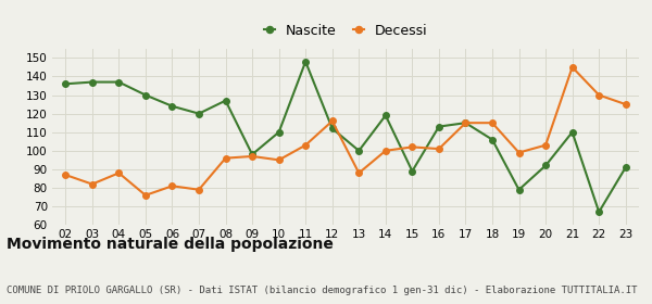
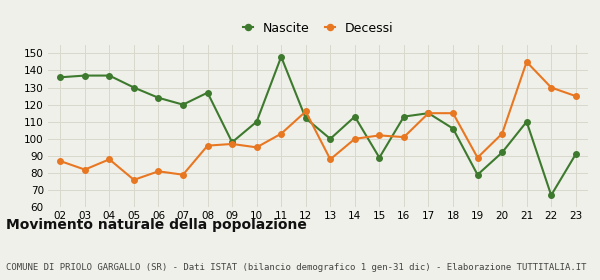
Nascite/14: 119 -> 113
Decessi/19: 99 -> 89
